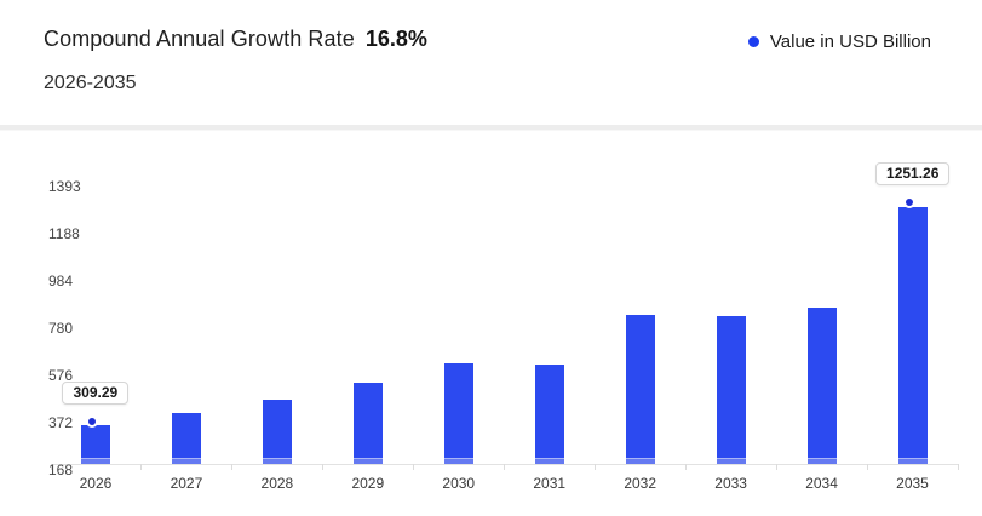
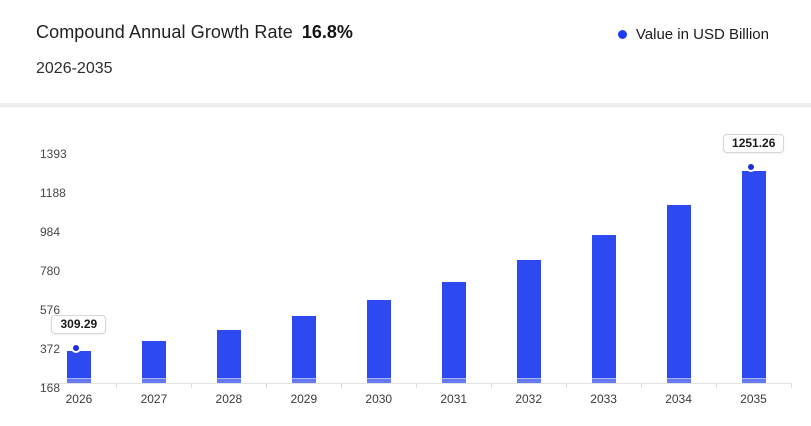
2031: 570 -> 670
2033: 780 -> 920
2034: 820 -> 1070
